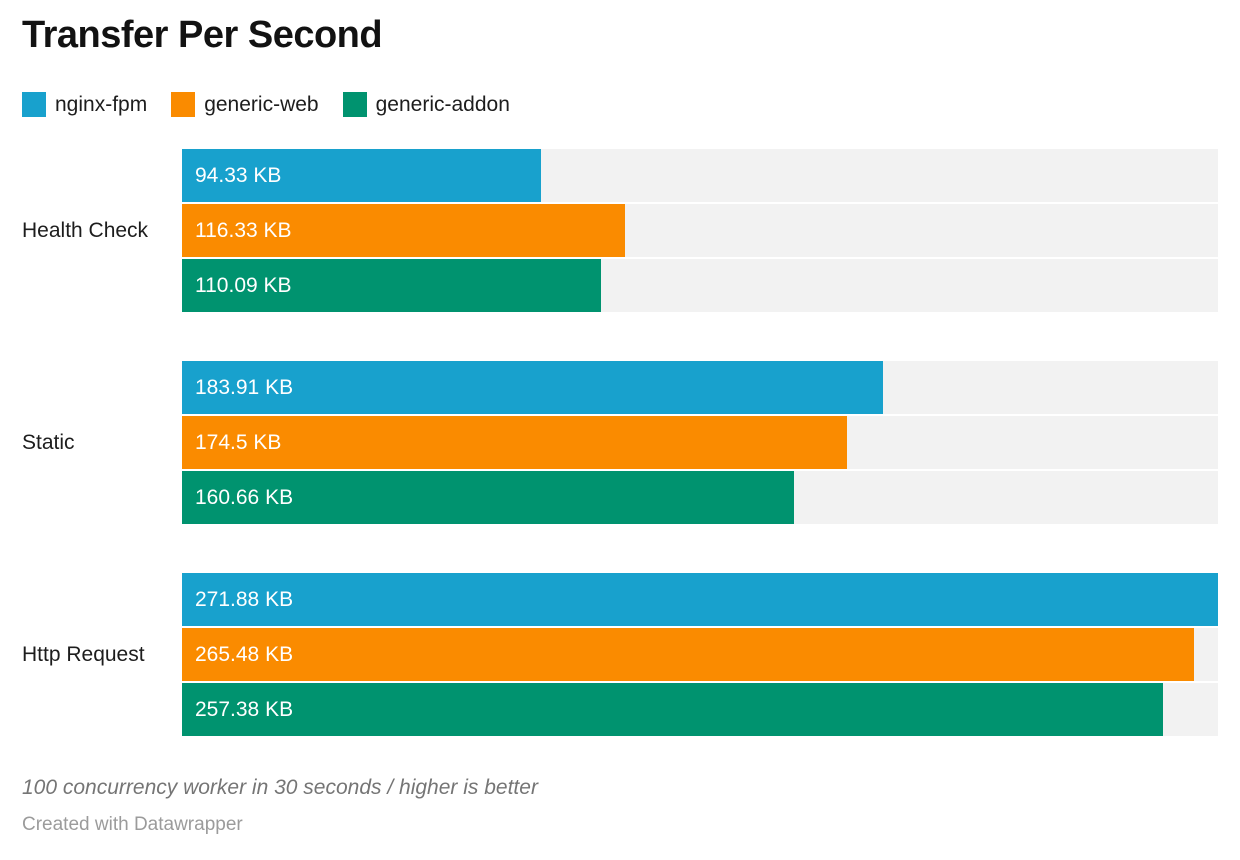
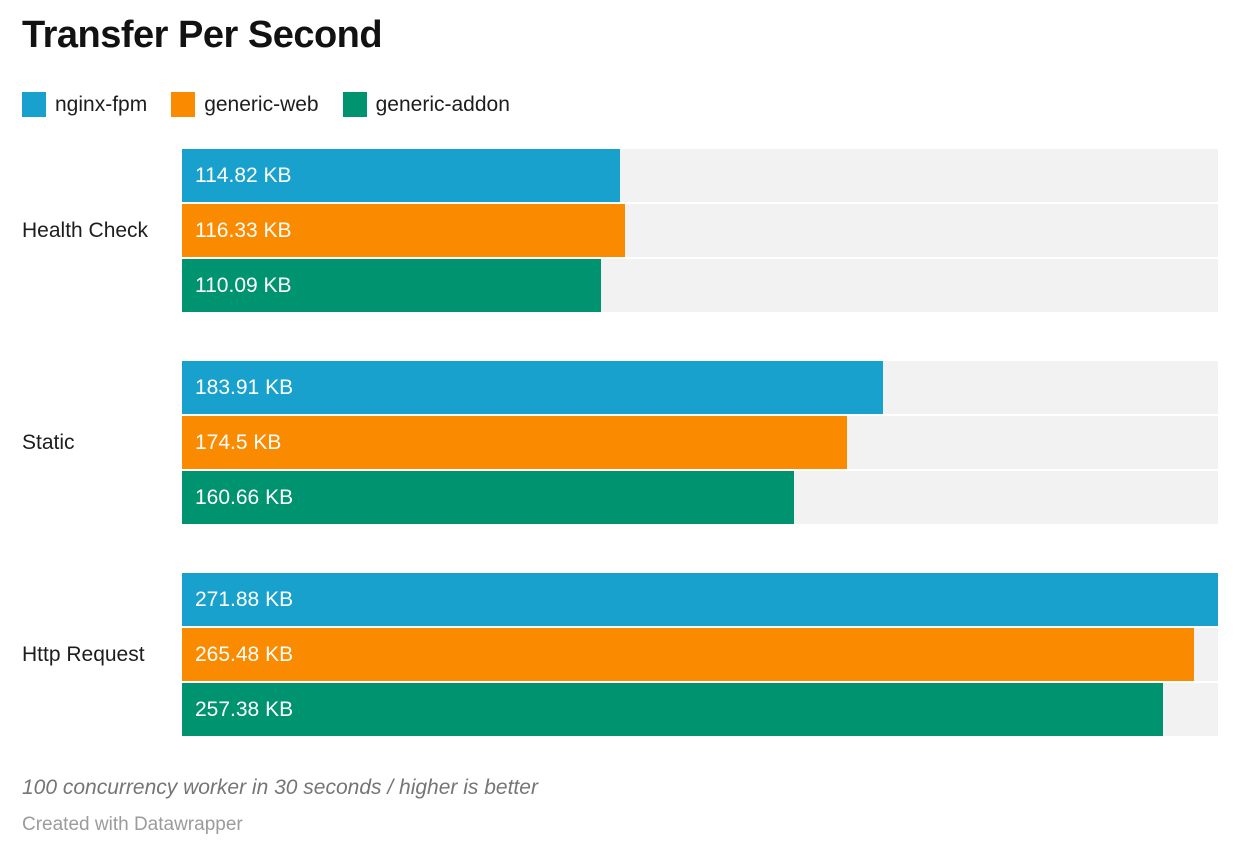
nginx-fpm/Health Check: 94.33 -> 114.82
